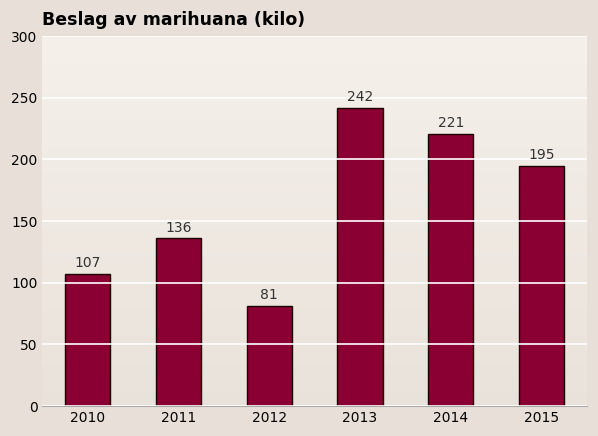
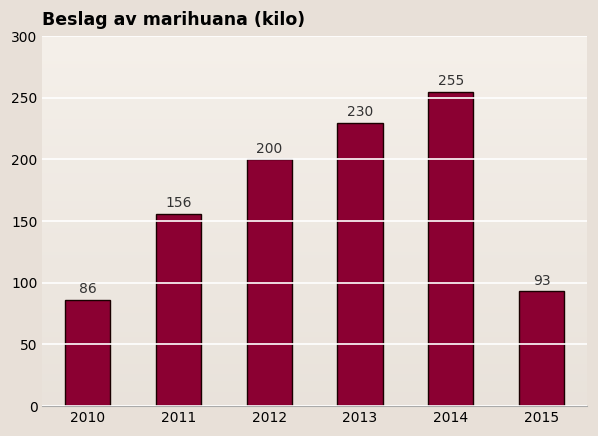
2010: 107 -> 86
2011: 136 -> 156
2012: 81 -> 200
2013: 242 -> 230
2014: 221 -> 255
2015: 195 -> 93
